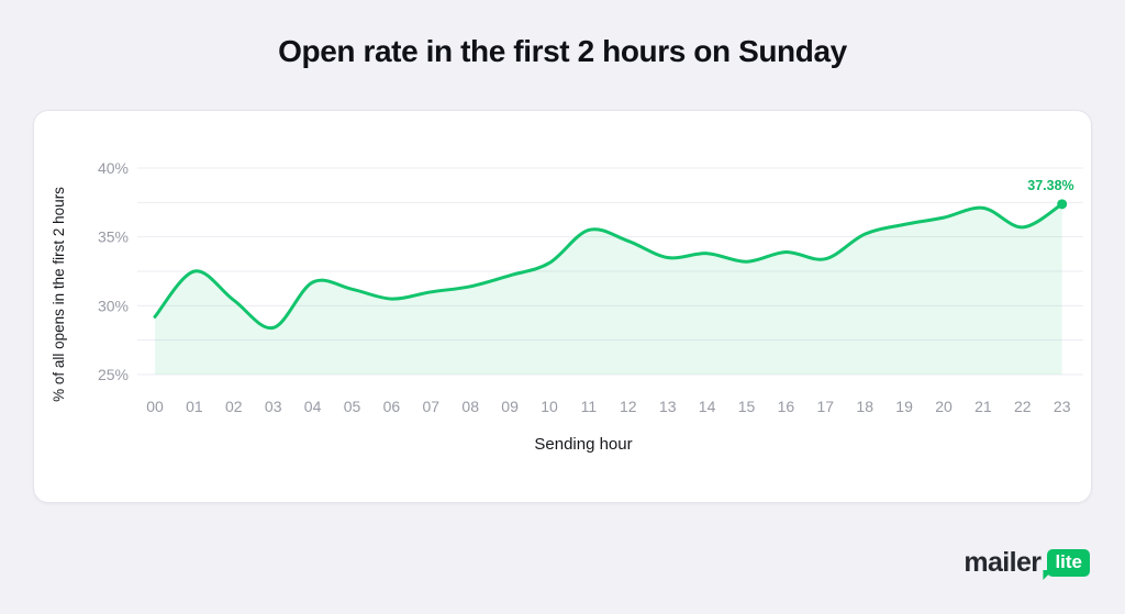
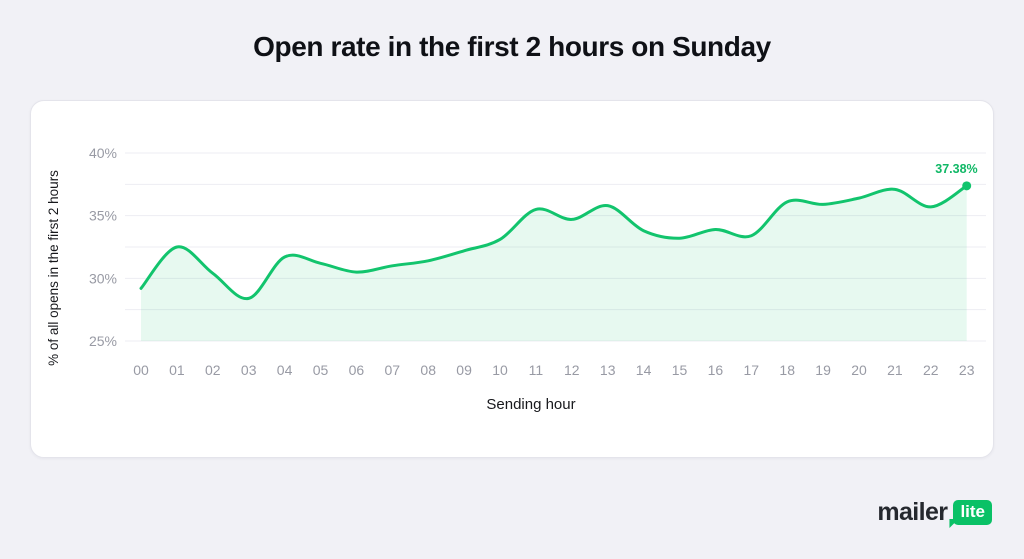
13: 33.5% -> 35.8%
18: 35.2% -> 36.1%
